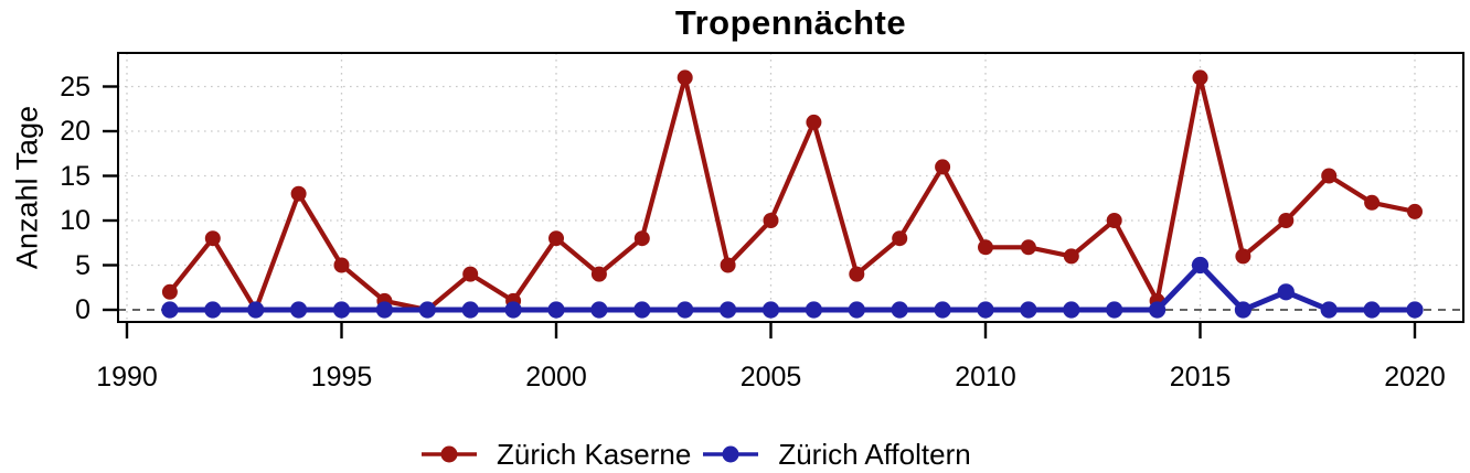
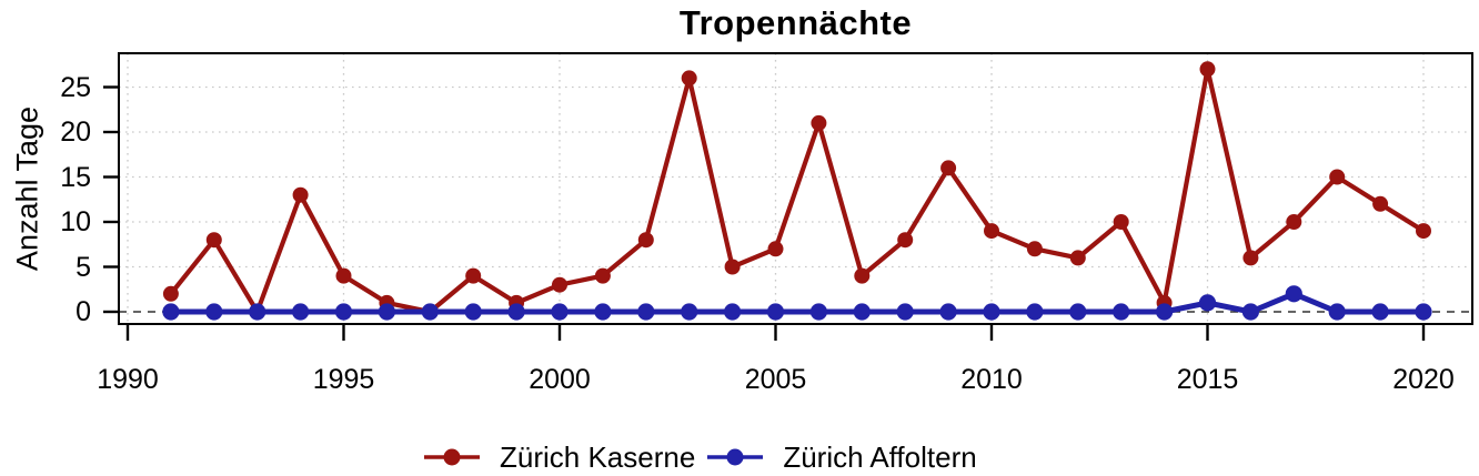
Zürich Kaserne/1995: 5 -> 4
Zürich Kaserne/2000: 8 -> 3
Zürich Kaserne/2005: 10 -> 7
Zürich Kaserne/2010: 7 -> 9
Zürich Kaserne/2015: 26 -> 27
Zürich Affoltern/2015: 5 -> 1
Zürich Kaserne/2020: 11 -> 9
